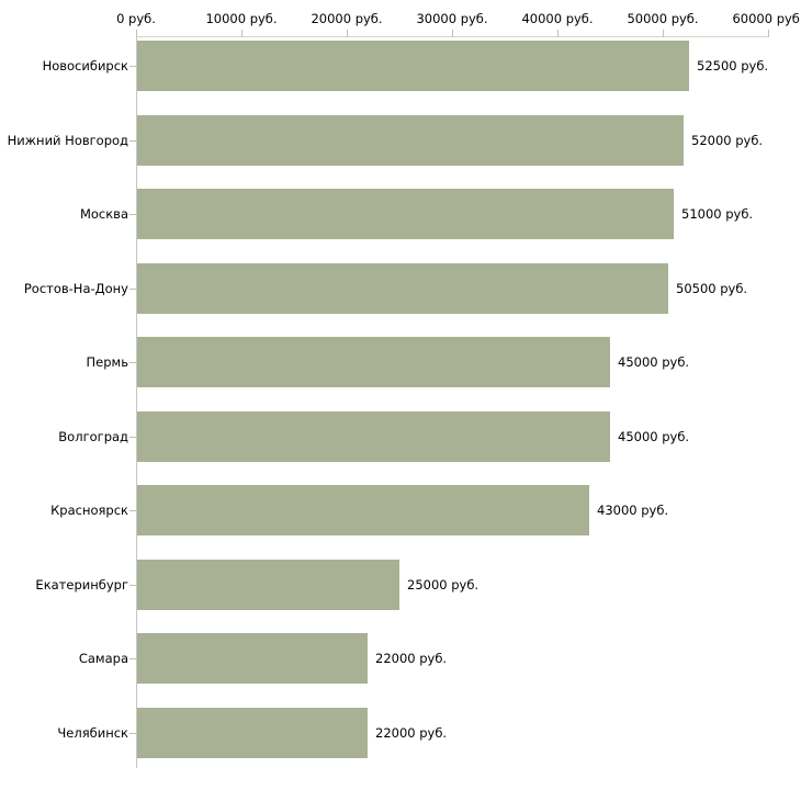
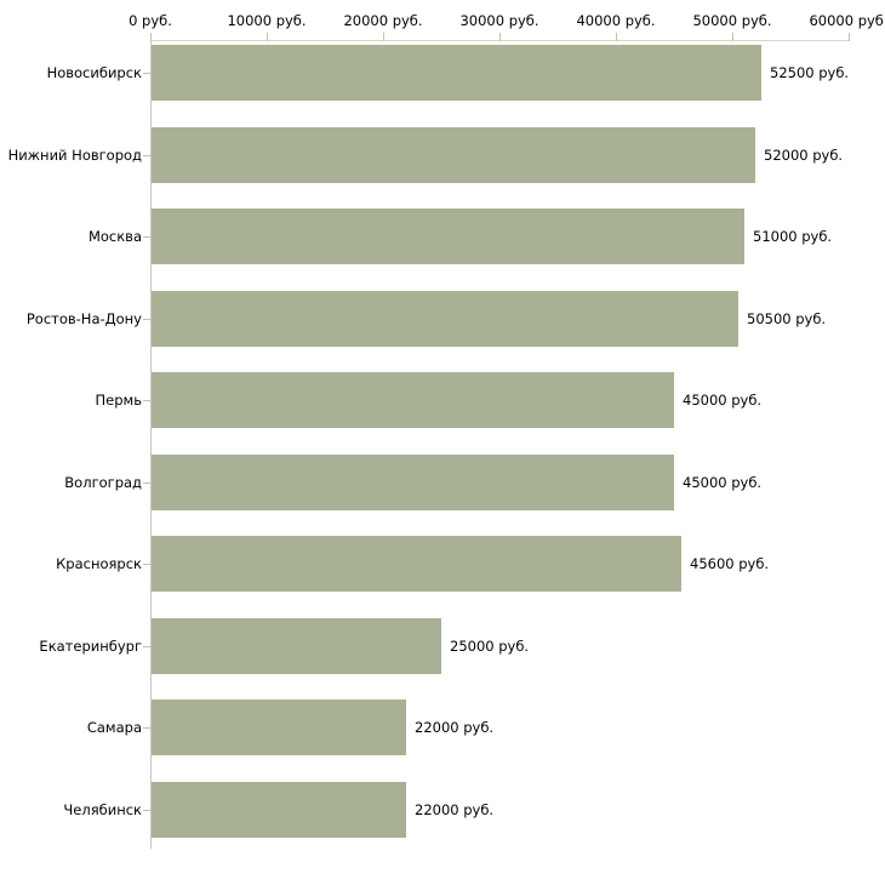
Красноярск: 43000 -> 45600
